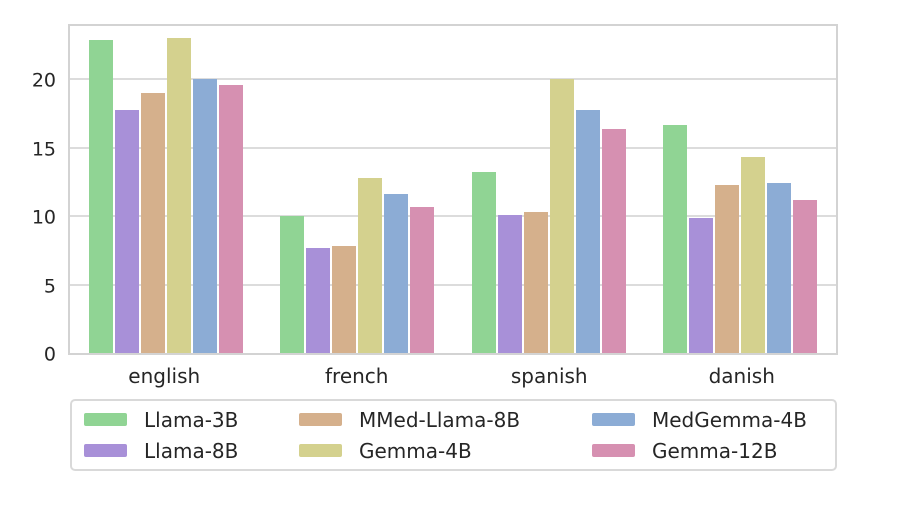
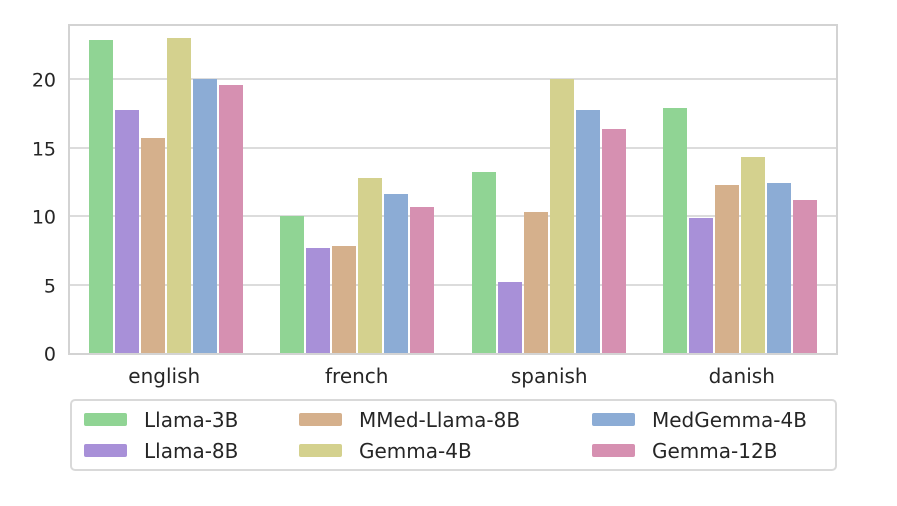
MMed-Llama-8B/english: 19.0 -> 15.7
Llama-8B/spanish: 10.1 -> 5.2
Llama-3B/danish: 16.7 -> 17.9
